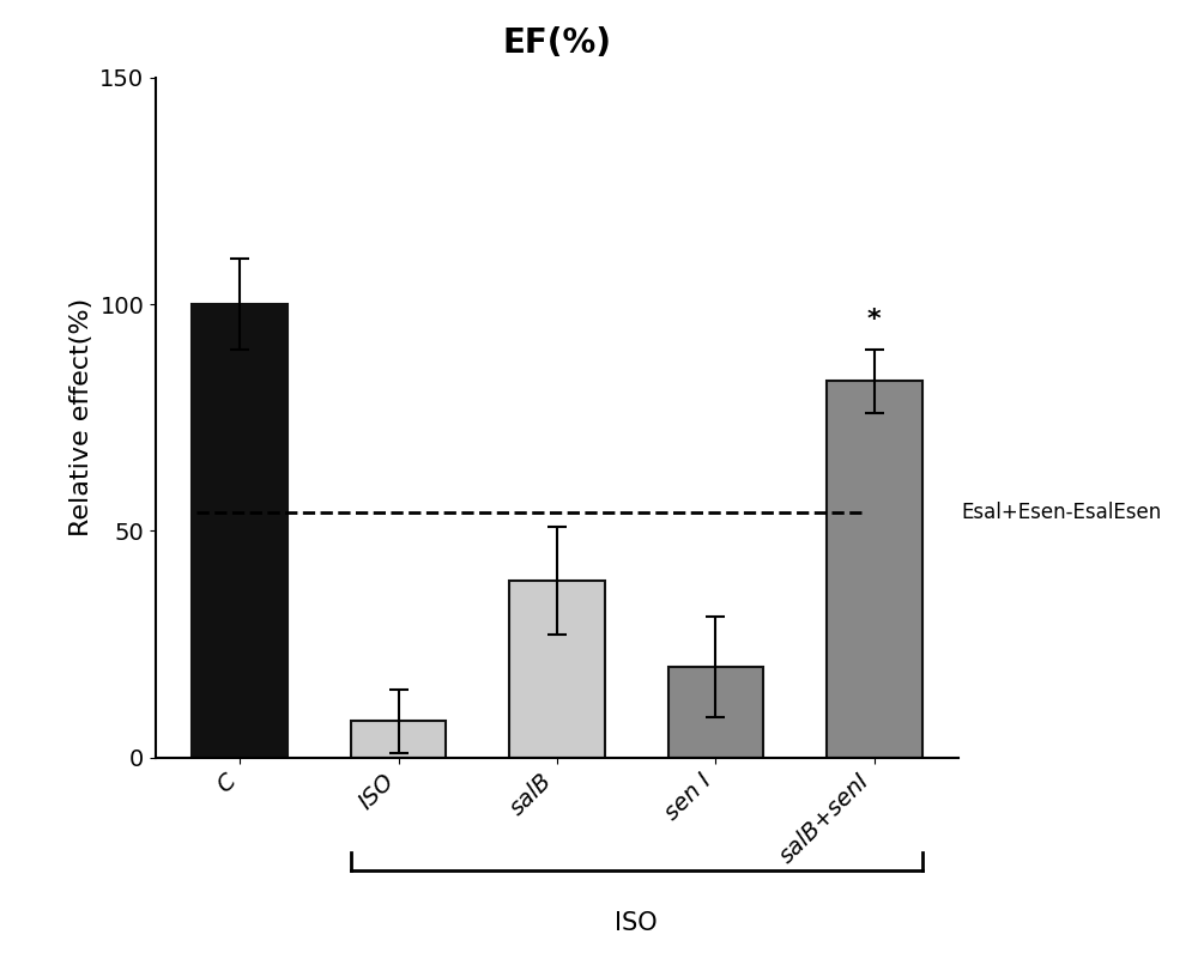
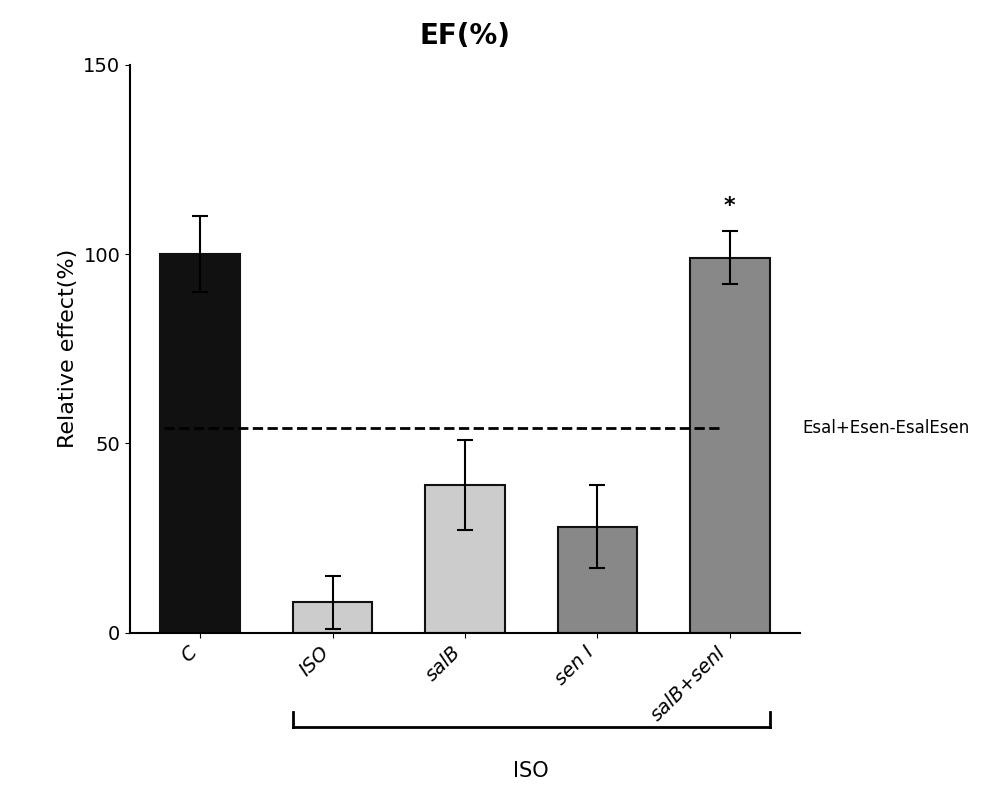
sen I: 20 -> 28
salB+senI: 83 -> 99
